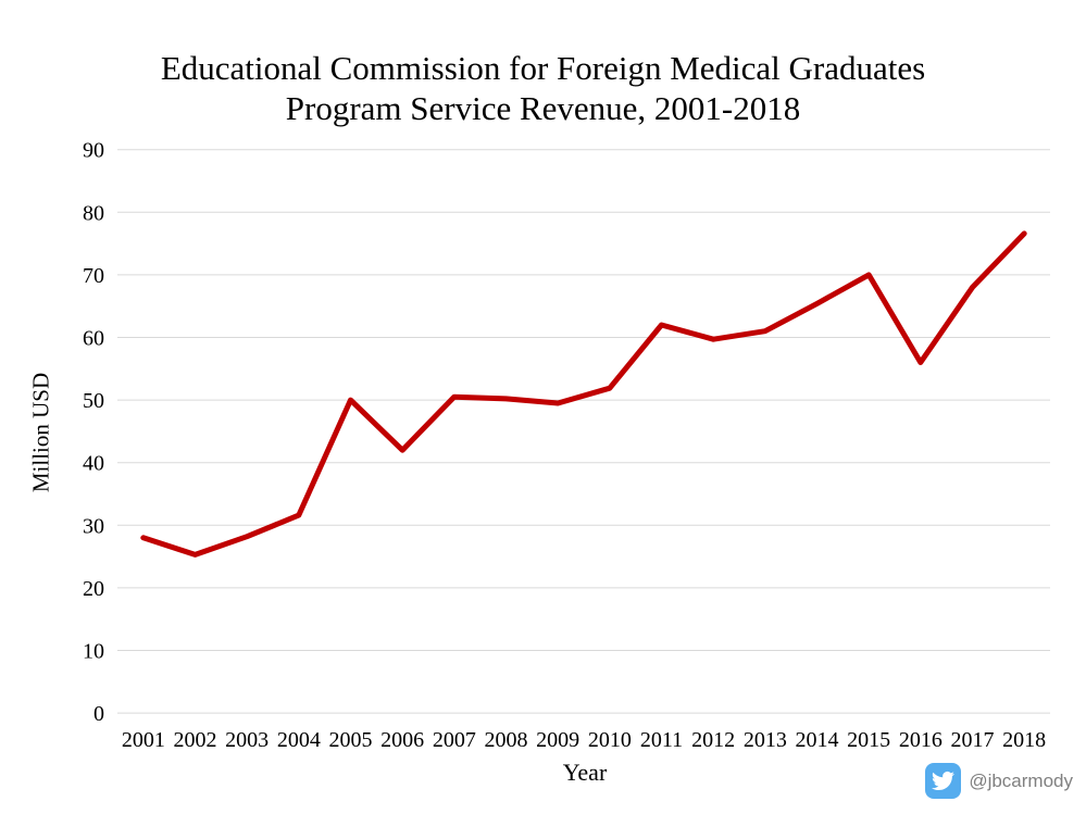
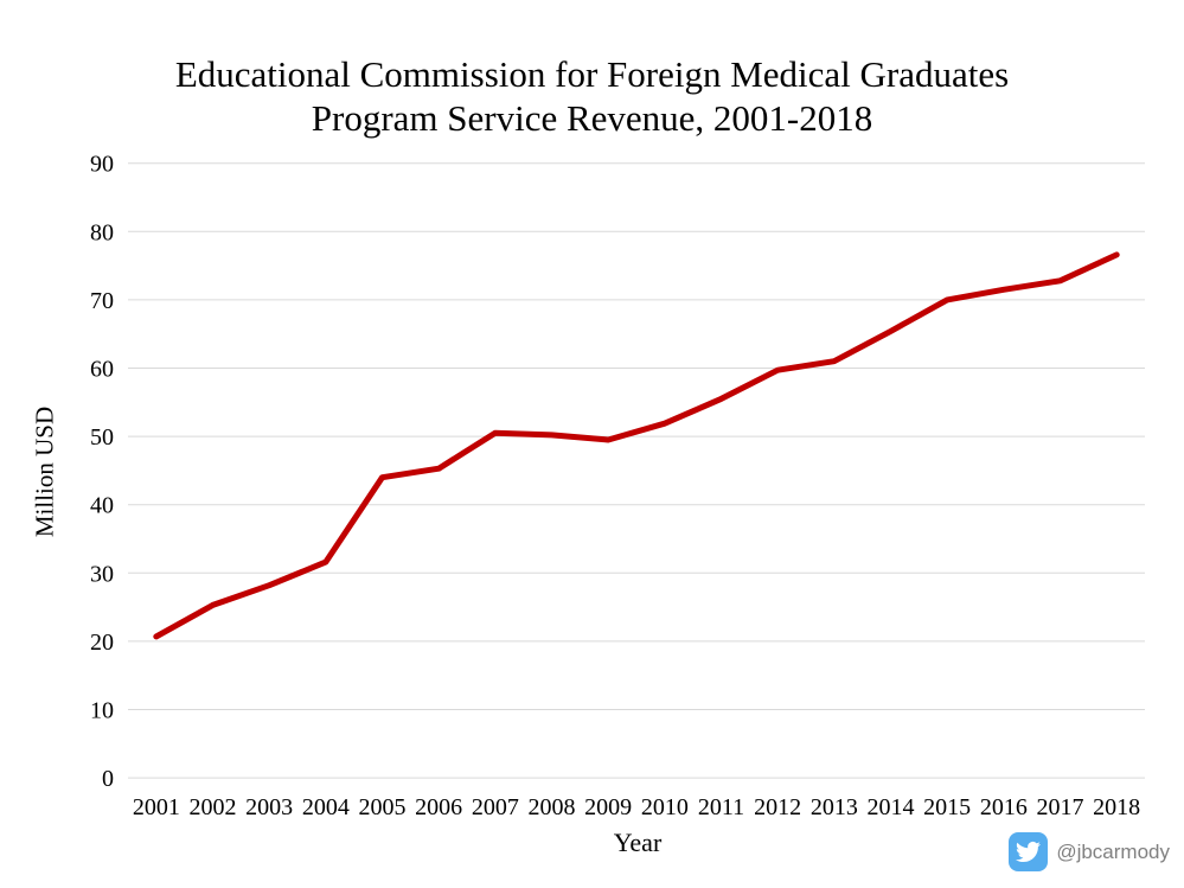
2001: 28 -> 21
2005: 50 -> 44
2006: 42 -> 45
2011: 62 -> 56
2016: 56 -> 72
2017: 68 -> 73
